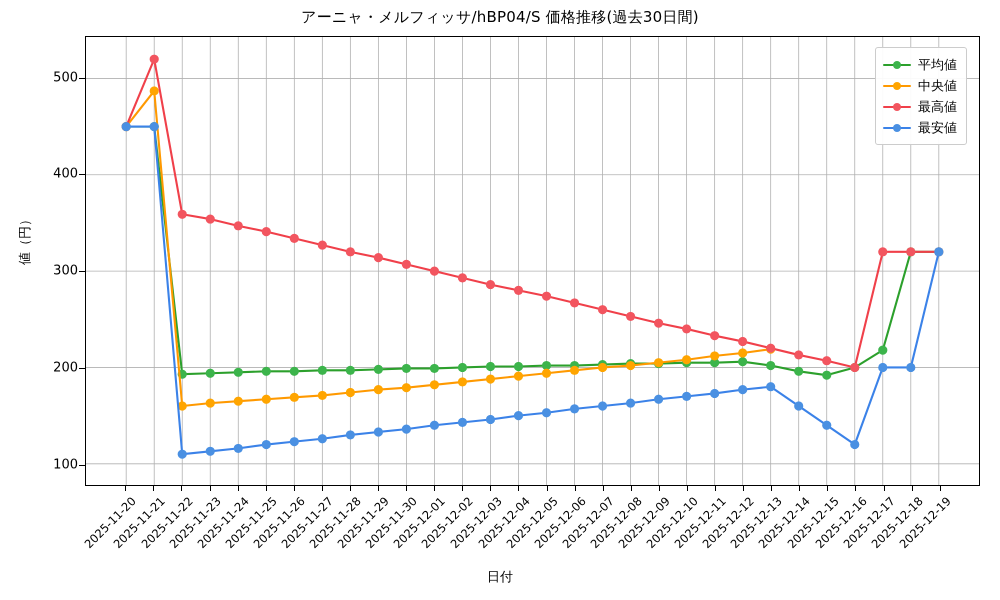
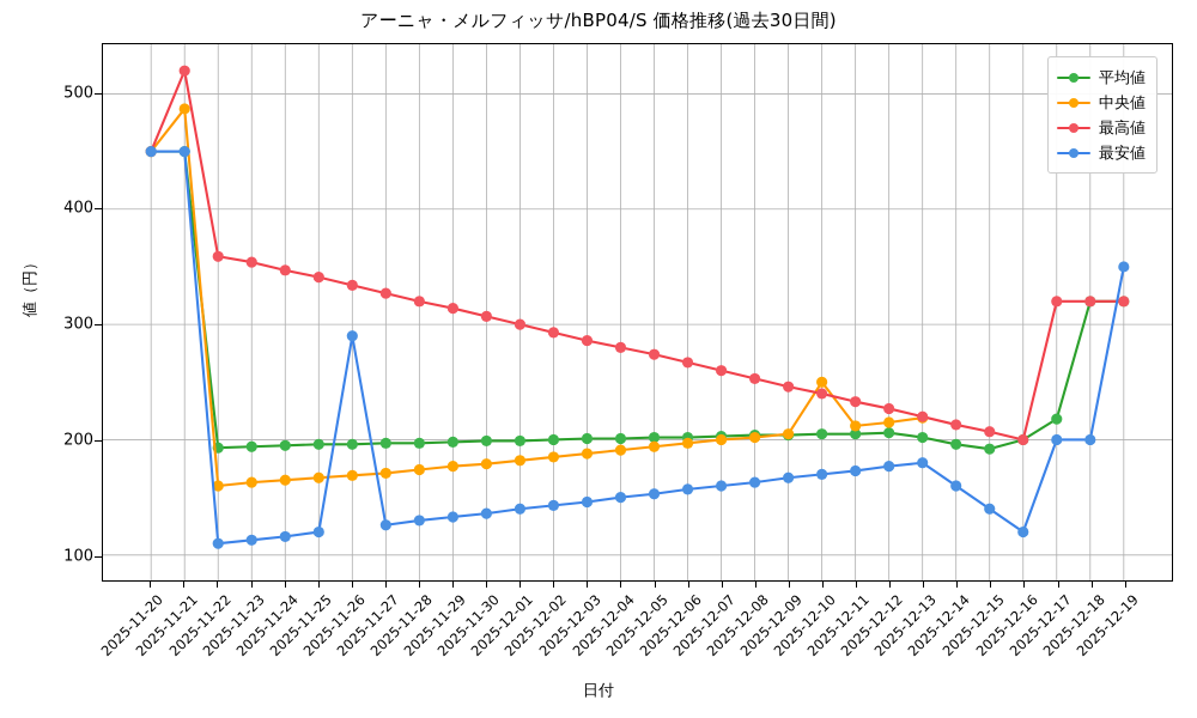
最安値/2025-11-26: 120 -> 290
中央値/2025-12-10: 210 -> 250
最安値/2025-12-19: 320 -> 350
